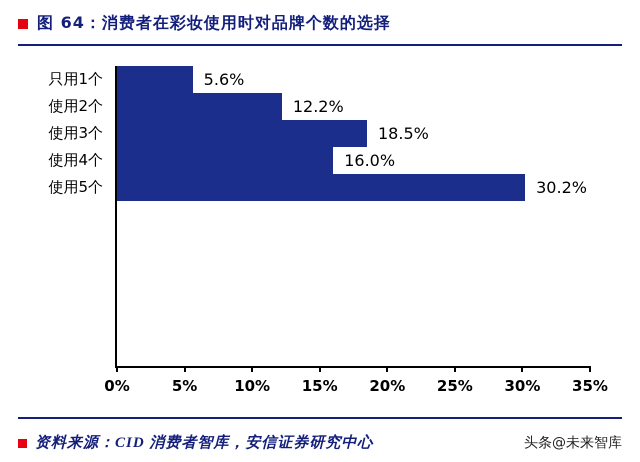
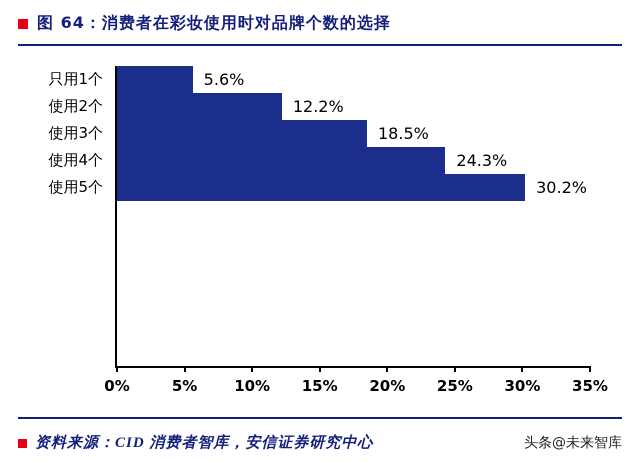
使用4个: 16.0% -> 24.3%
